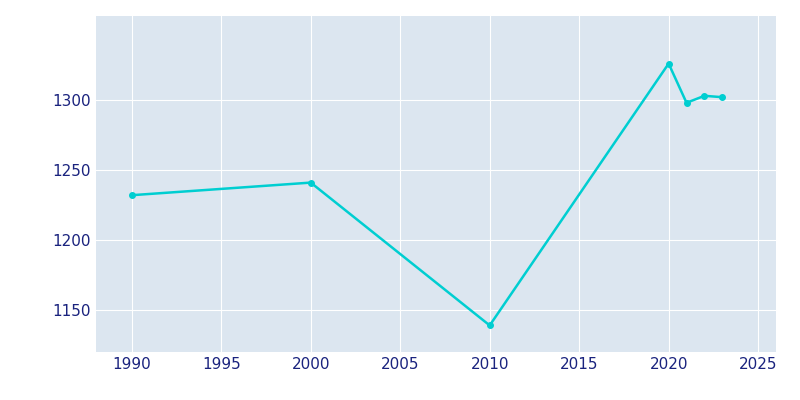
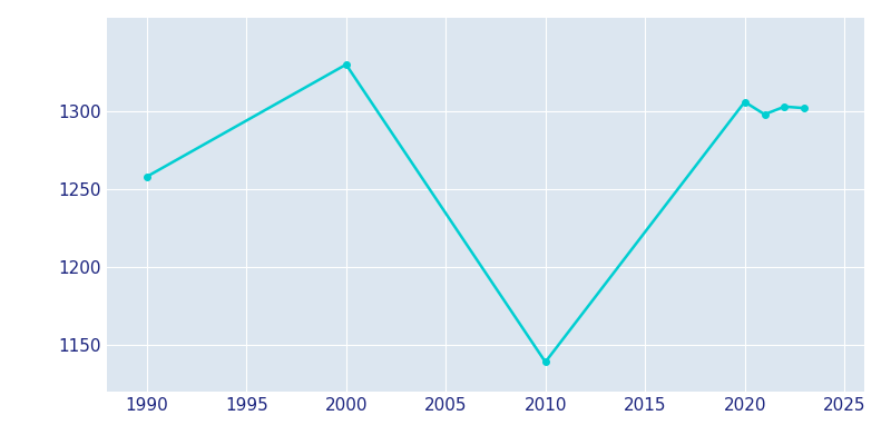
1990: 1232 -> 1258
2000: 1241 -> 1330
2020: 1326 -> 1306
